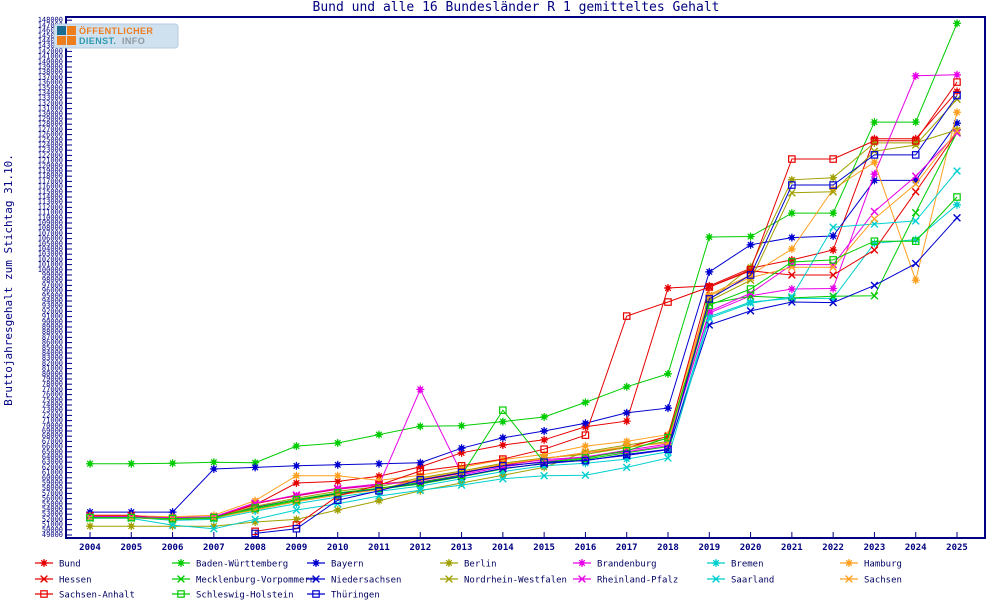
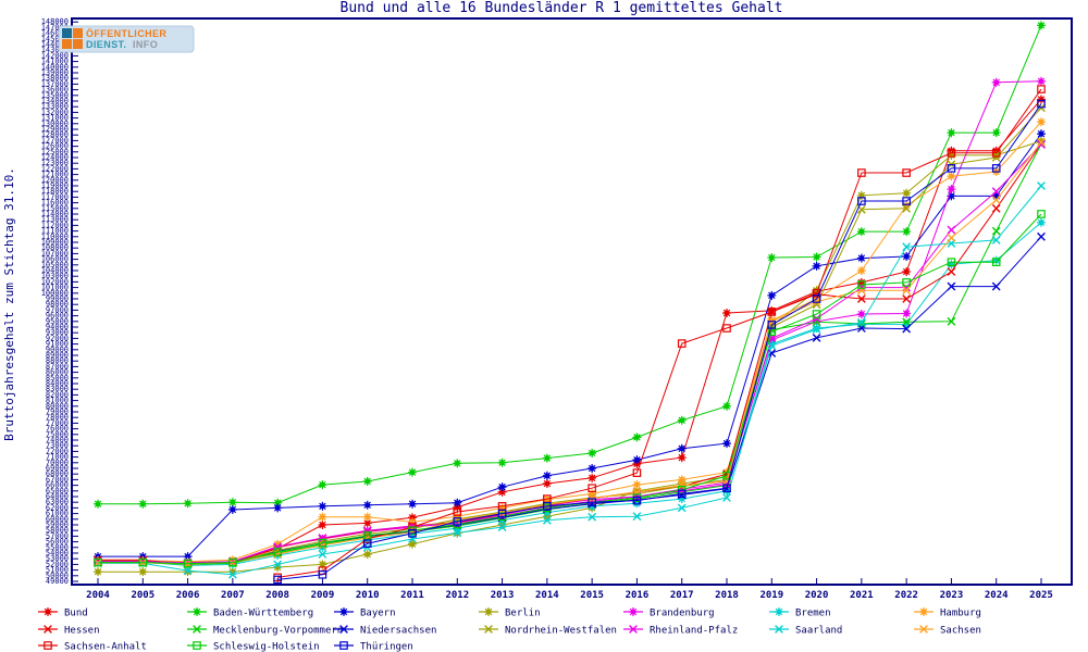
Brandenburg/2012: 77000 -> 59000
Schleswig-Holstein/2014: 73000 -> 62000
Niedersachsen/2023: 97000 -> 101000
Hamburg/2024: 98000 -> 122000
